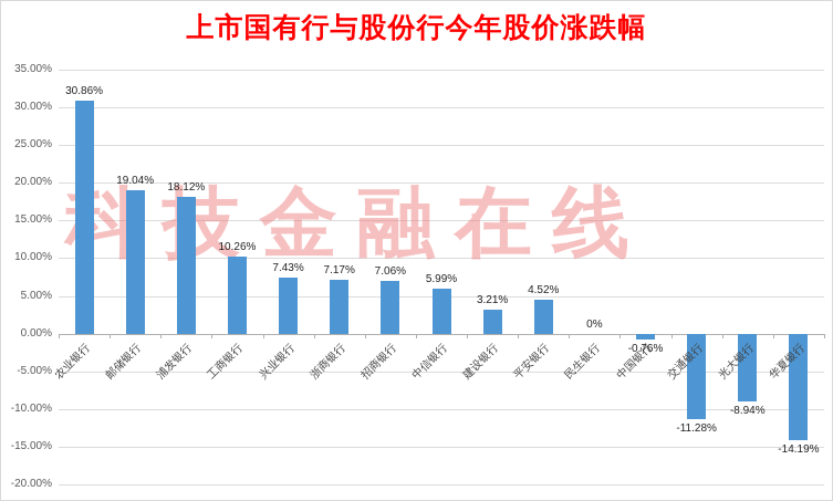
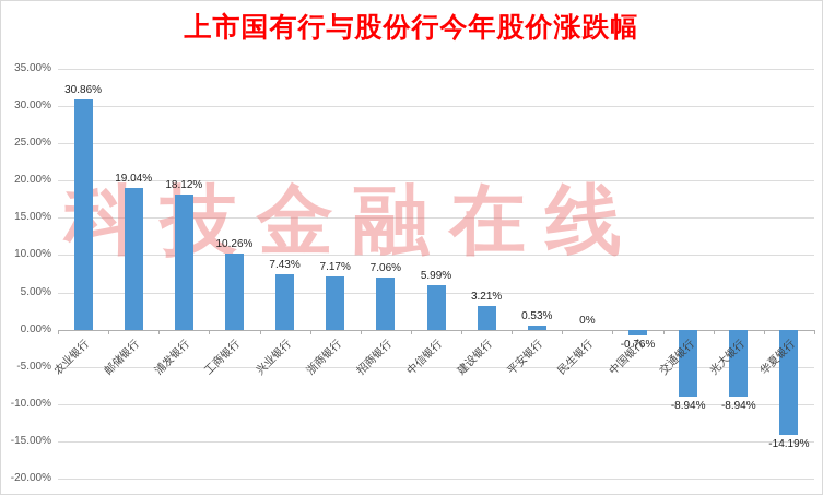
平安银行: 4.52% -> 0.53%
交通银行: -11.28% -> -8.94%
